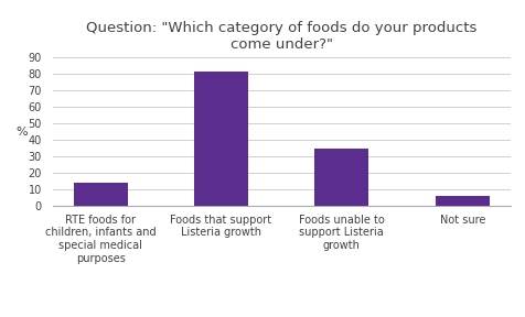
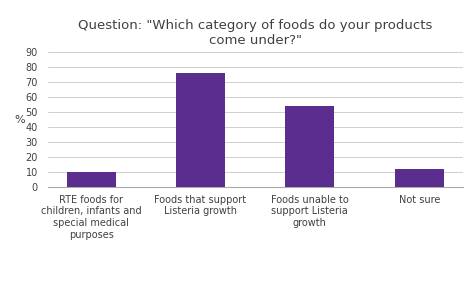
RTE foods for children, infants and special medical purposes: 14 -> 10
Foods that support Listeria growth: 81 -> 76
Foods unable to support Listeria growth: 35 -> 54
Not sure: 6 -> 12
